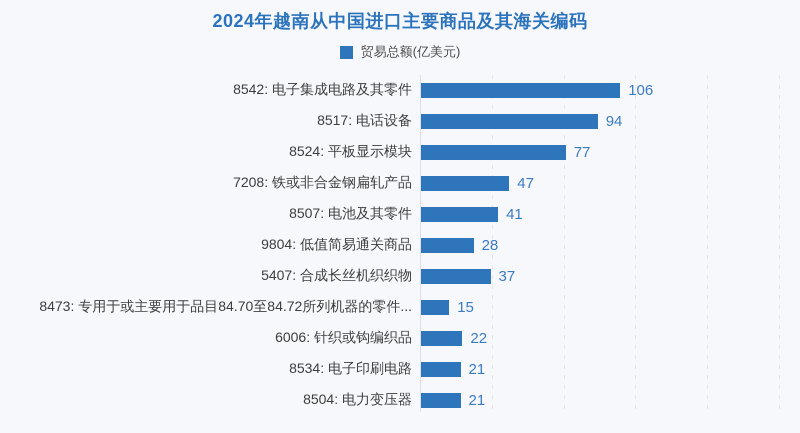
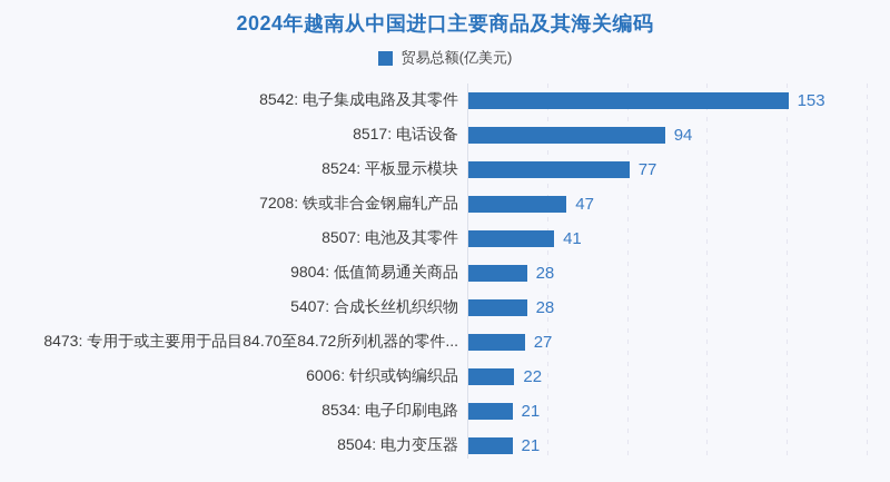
8542: 电子集成电路及其零件: 106 -> 153
5407: 合成长丝机织织物: 37 -> 28
8473: 专用于或主要用于品目84.70至84.72所列机器的零件...: 15 -> 27
